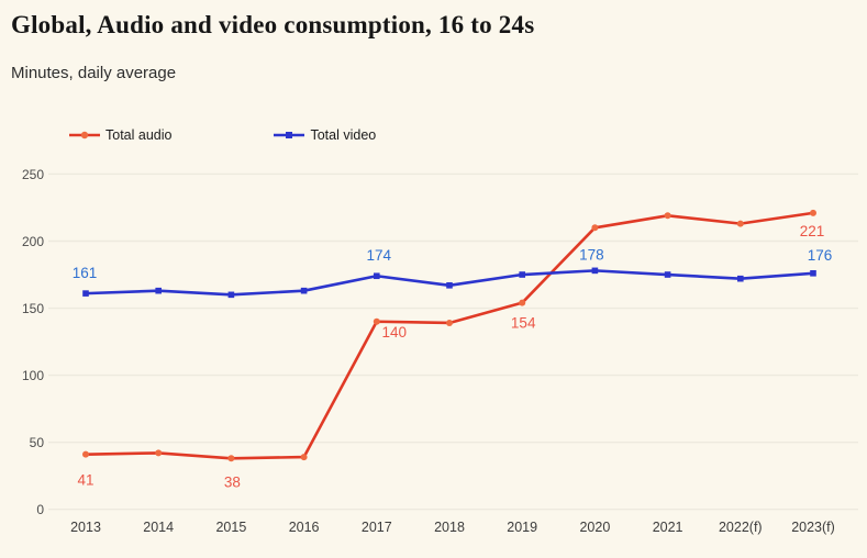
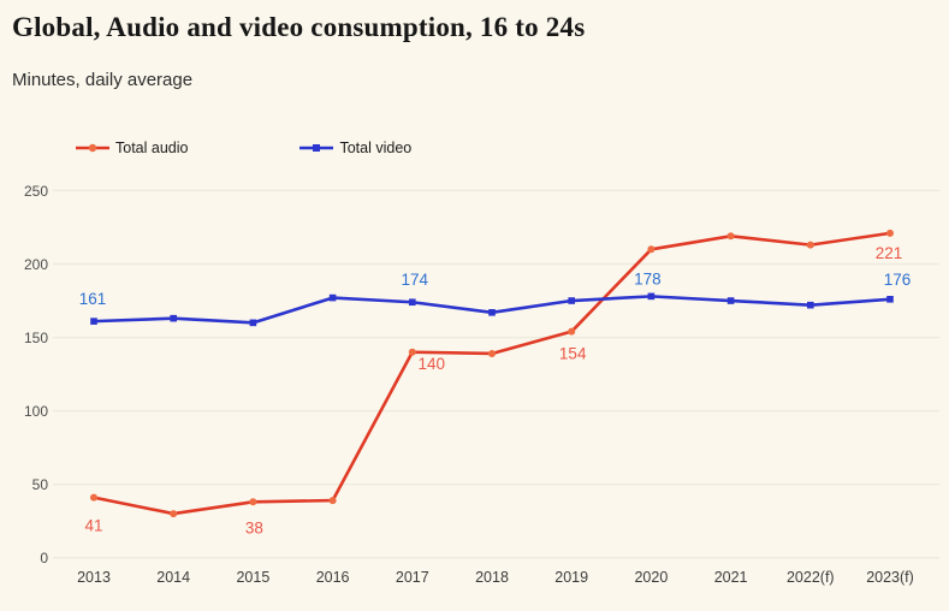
Total audio/2014: 42 -> 30
Total video/2016: 163 -> 177
